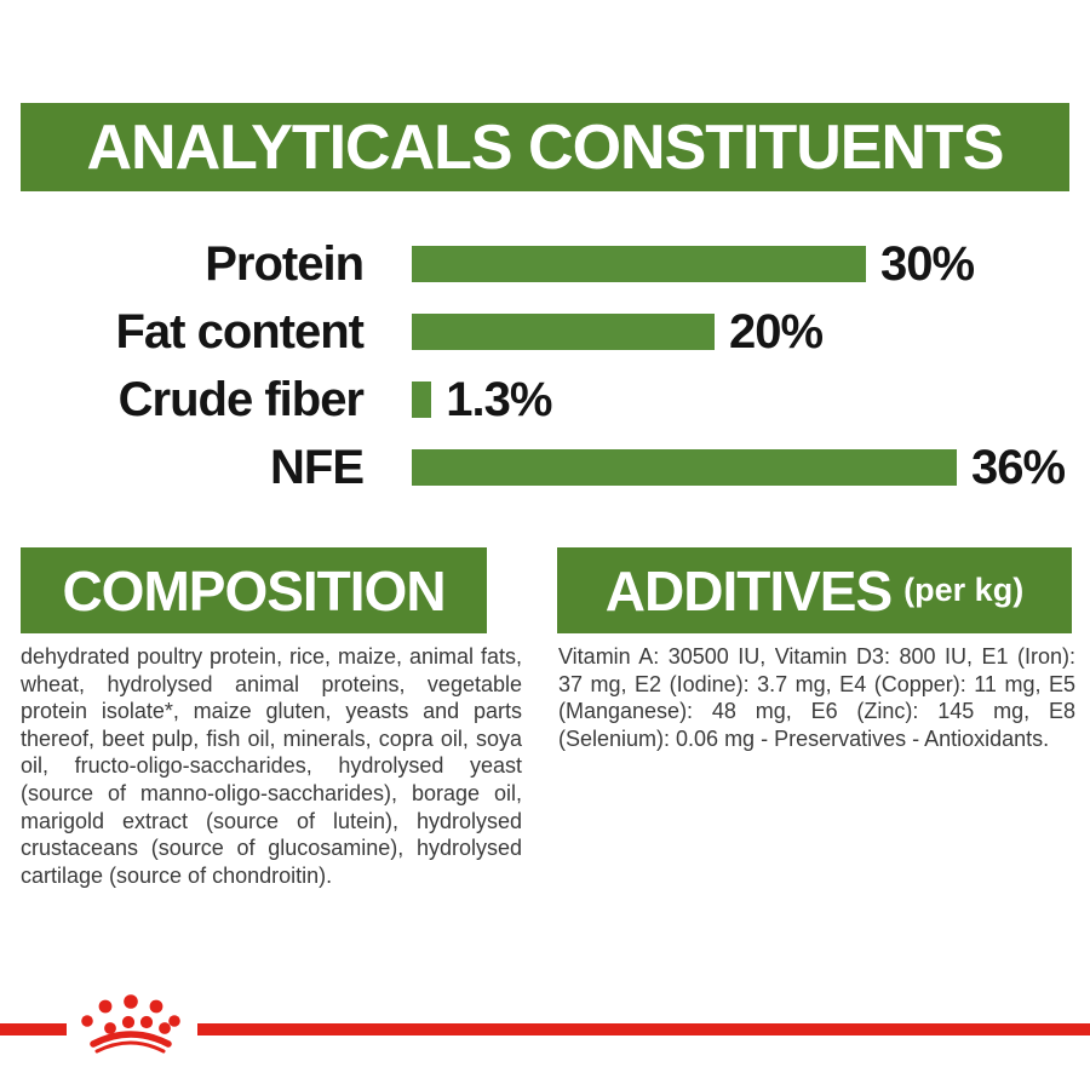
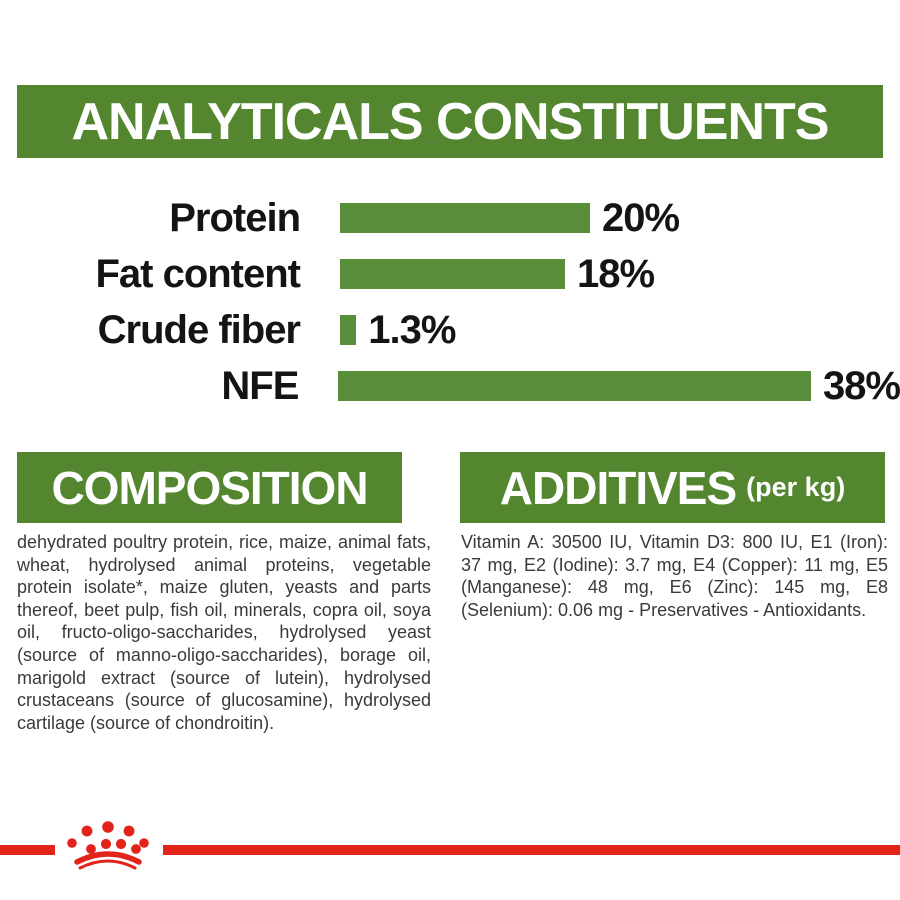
Protein: 30% -> 20%
Fat content: 20% -> 18%
NFE: 36% -> 38%
